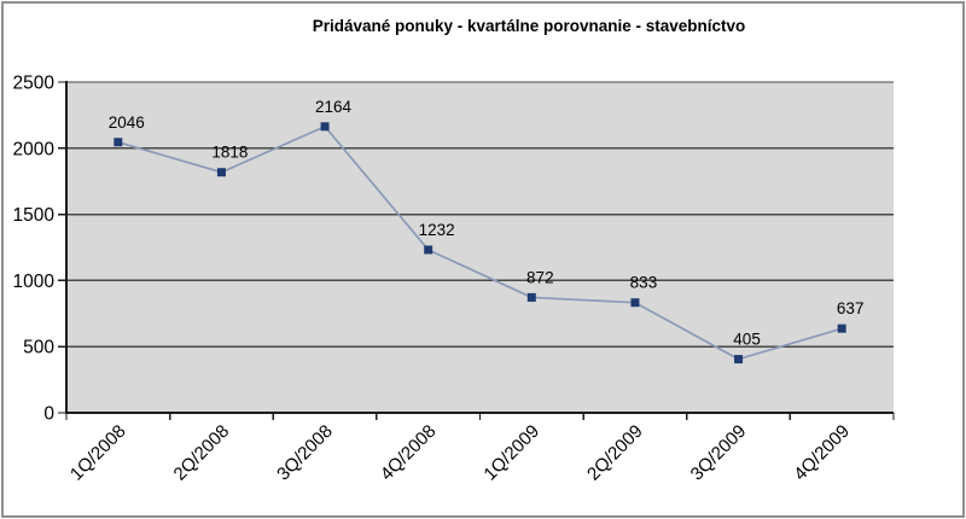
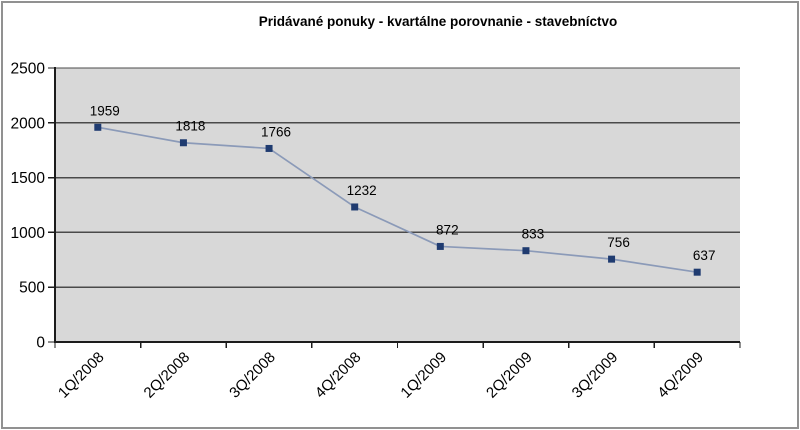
1Q/2008: 2046 -> 1959
3Q/2008: 2164 -> 1766
3Q/2009: 405 -> 756
